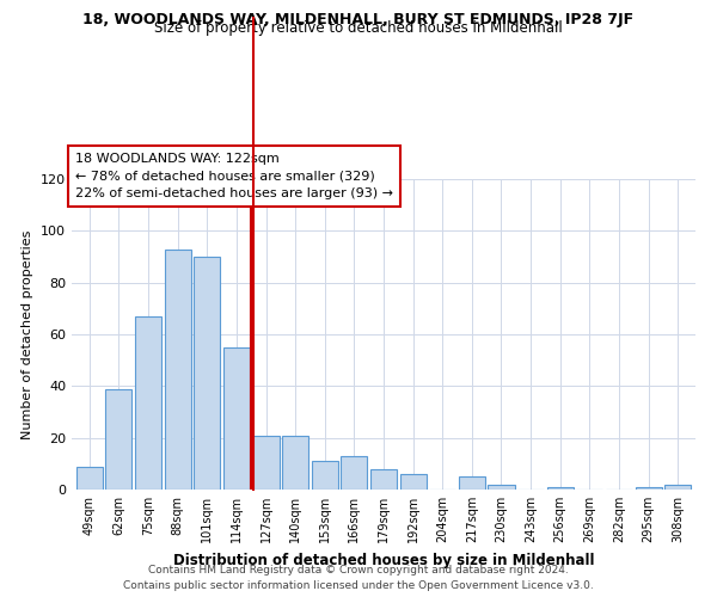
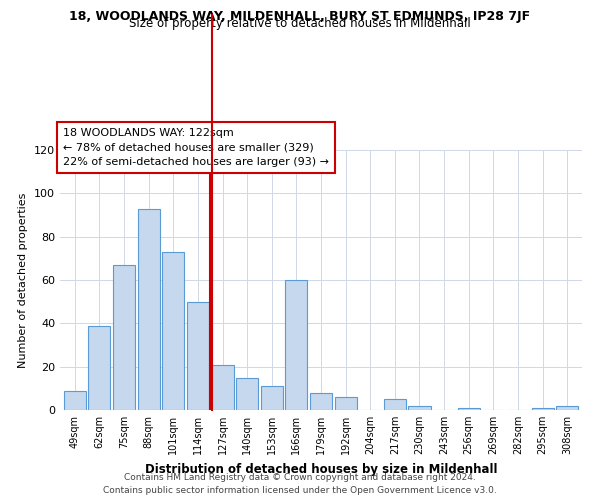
101sqm: 90 -> 73
114sqm: 55 -> 50
140sqm: 21 -> 15
166sqm: 13 -> 60
